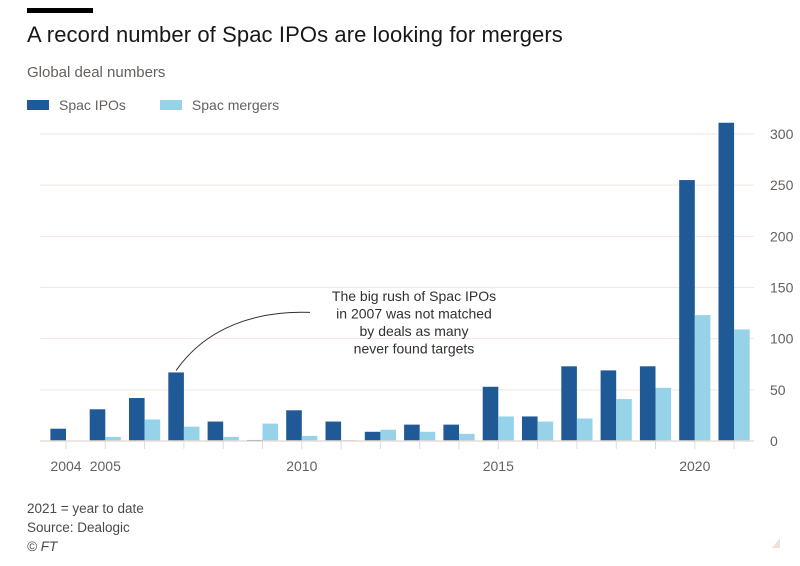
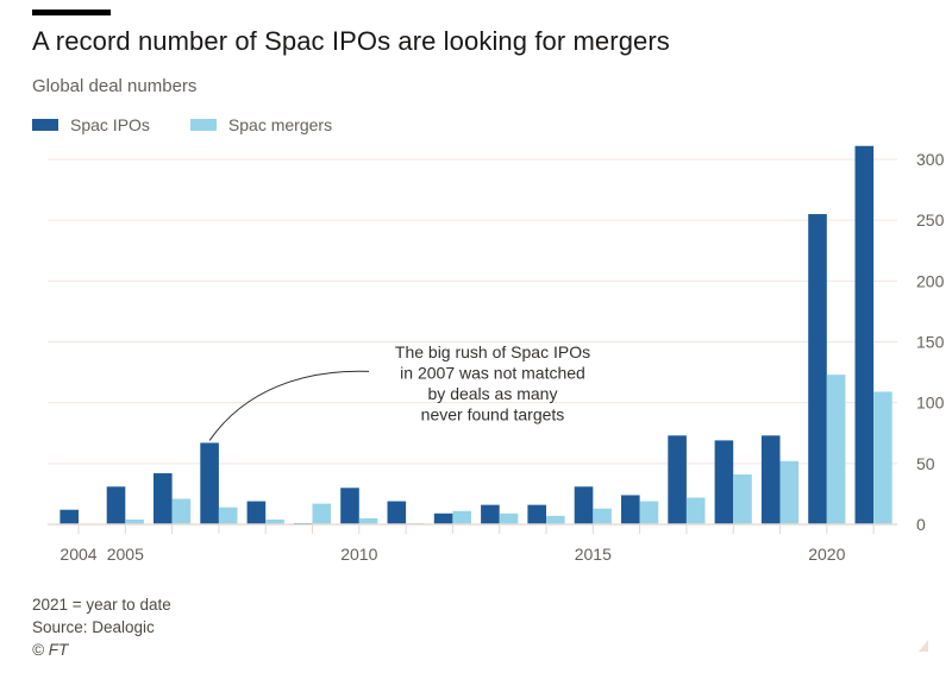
Spac IPOs/2015: 53 -> 31
Spac mergers/2015: 24 -> 13
